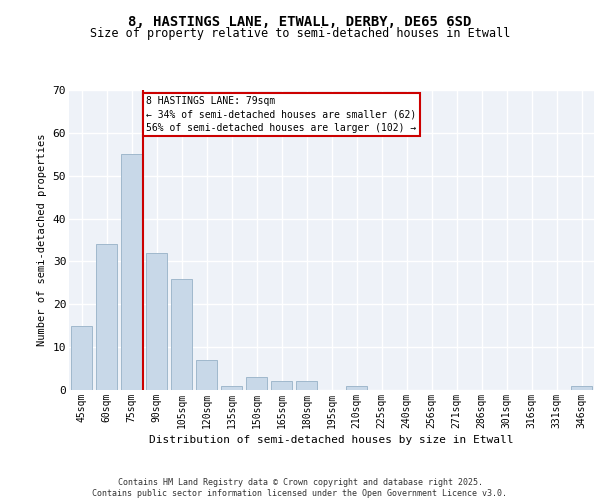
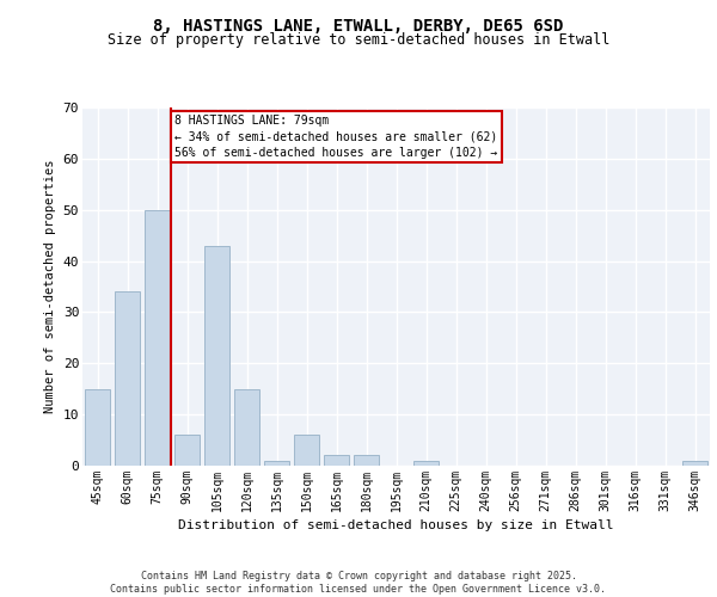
75sqm: 55 -> 50
90sqm: 32 -> 6
105sqm: 26 -> 43
120sqm: 7 -> 15
150sqm: 3 -> 6
